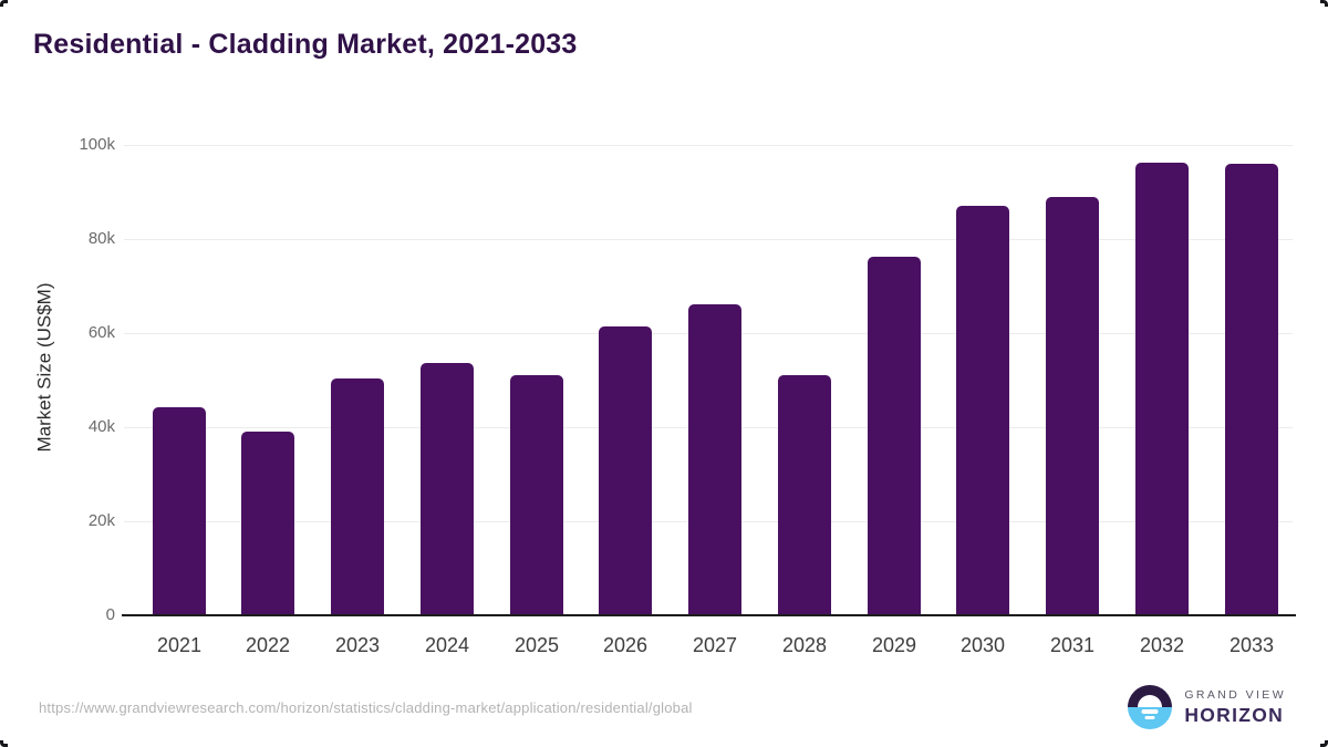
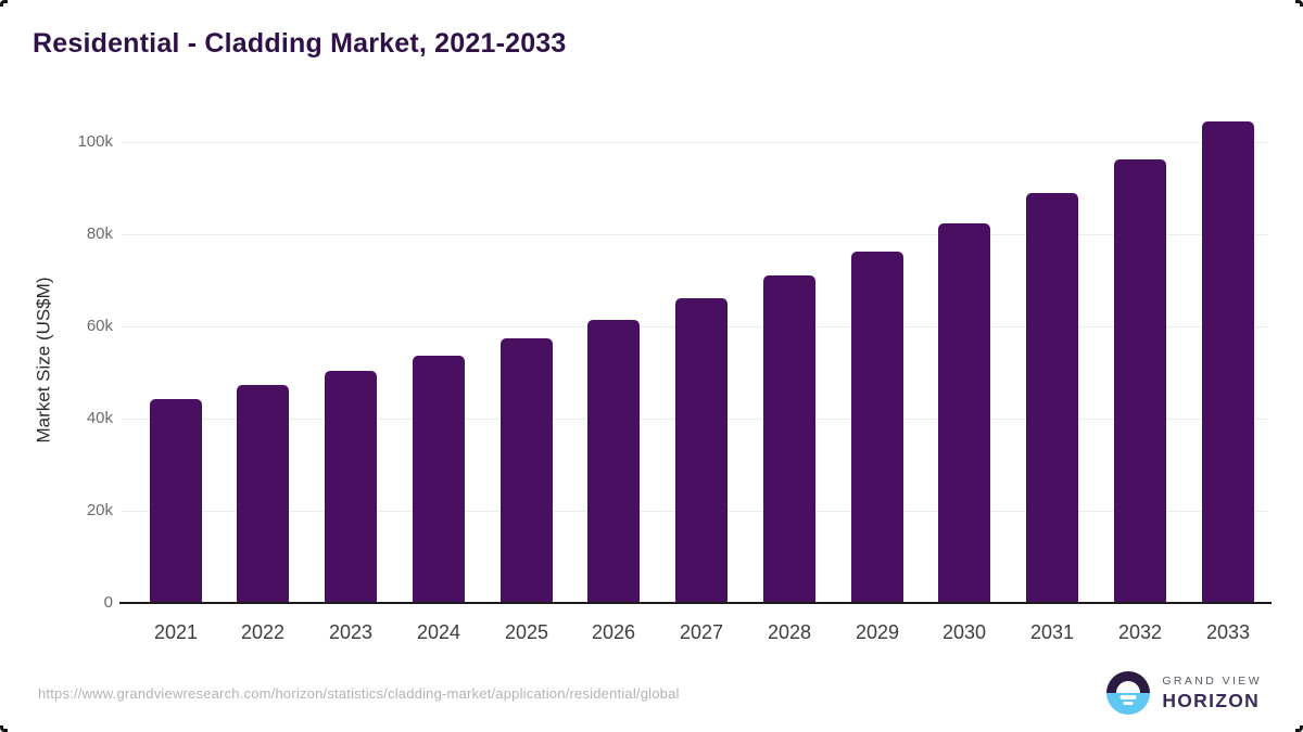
2022: 39k -> 47k
2025: 51k -> 57k
2028: 51k -> 71k
2030: 87k -> 82k
2033: 96k -> 104k
